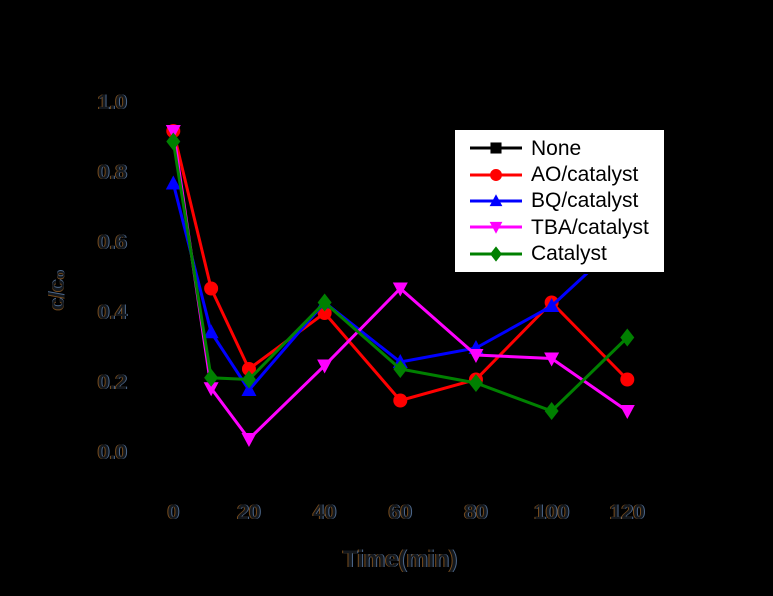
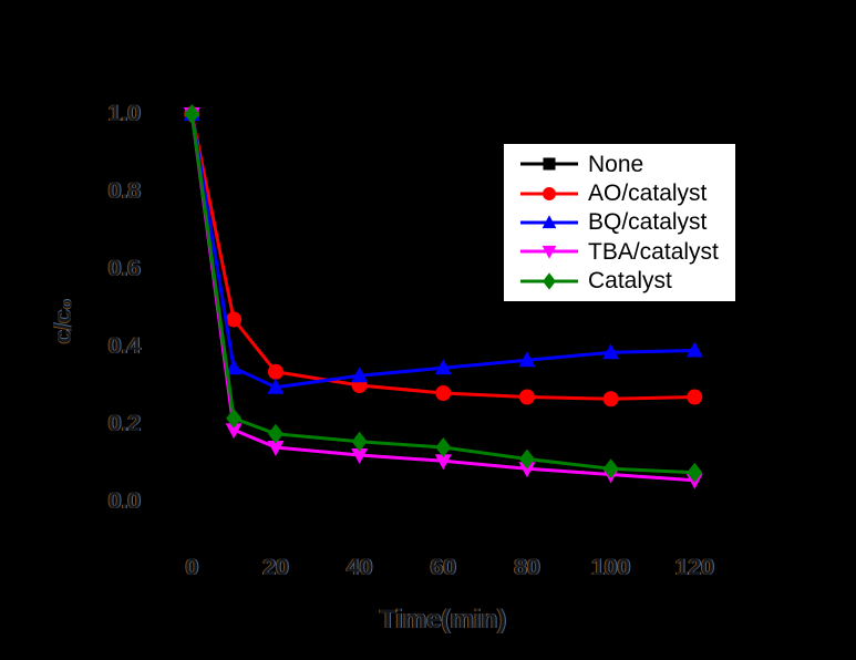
AO/catalyst/0: 0.92 -> 1.00
BQ/catalyst/0: 0.77 -> 1.00
TBA/catalyst/0: 0.92 -> 1.00
Catalyst/0: 0.89 -> 1.00
AO/catalyst/20: 0.24 -> 0.34
BQ/catalyst/20: 0.18 -> 0.29
TBA/catalyst/20: 0.04 -> 0.14
Catalyst/20: 0.21 -> 0.17
AO/catalyst/40: 0.40 -> 0.30
BQ/catalyst/40: 0.43 -> 0.33
TBA/catalyst/40: 0.25 -> 0.12
Catalyst/40: 0.43 -> 0.15
AO/catalyst/60: 0.15 -> 0.28
BQ/catalyst/60: 0.26 -> 0.34
TBA/catalyst/60: 0.47 -> 0.10
Catalyst/60: 0.24 -> 0.14
AO/catalyst/80: 0.21 -> 0.27
BQ/catalyst/80: 0.30 -> 0.36
TBA/catalyst/80: 0.28 -> 0.09
Catalyst/80: 0.20 -> 0.11
AO/catalyst/100: 0.43 -> 0.27
BQ/catalyst/100: 0.42 -> 0.39
TBA/catalyst/100: 0.27 -> 0.07
Catalyst/100: 0.12 -> 0.09
AO/catalyst/120: 0.21 -> 0.27
BQ/catalyst/120: 0.62 -> 0.39
TBA/catalyst/120: 0.12 -> 0.06
Catalyst/120: 0.33 -> 0.07
